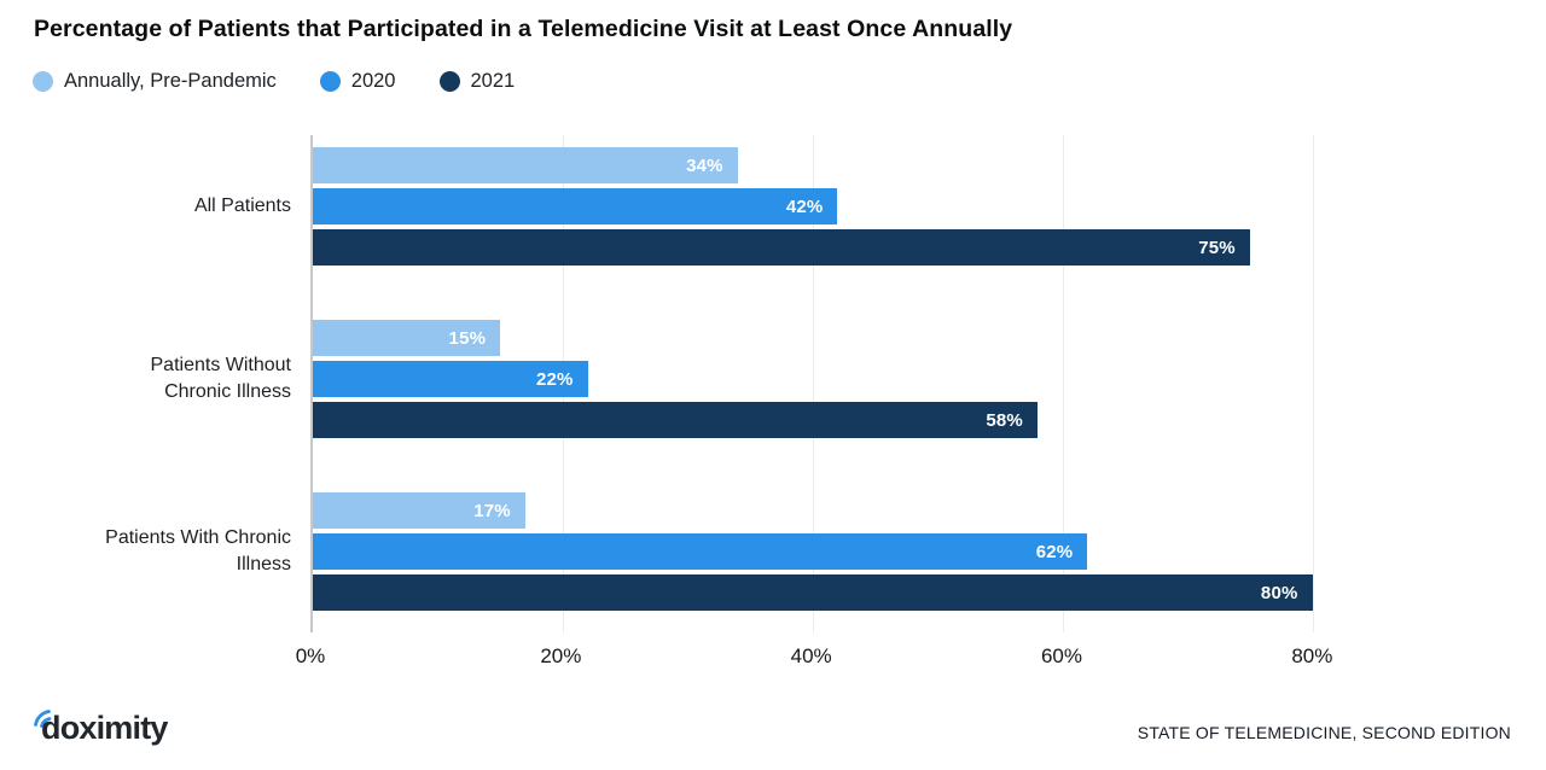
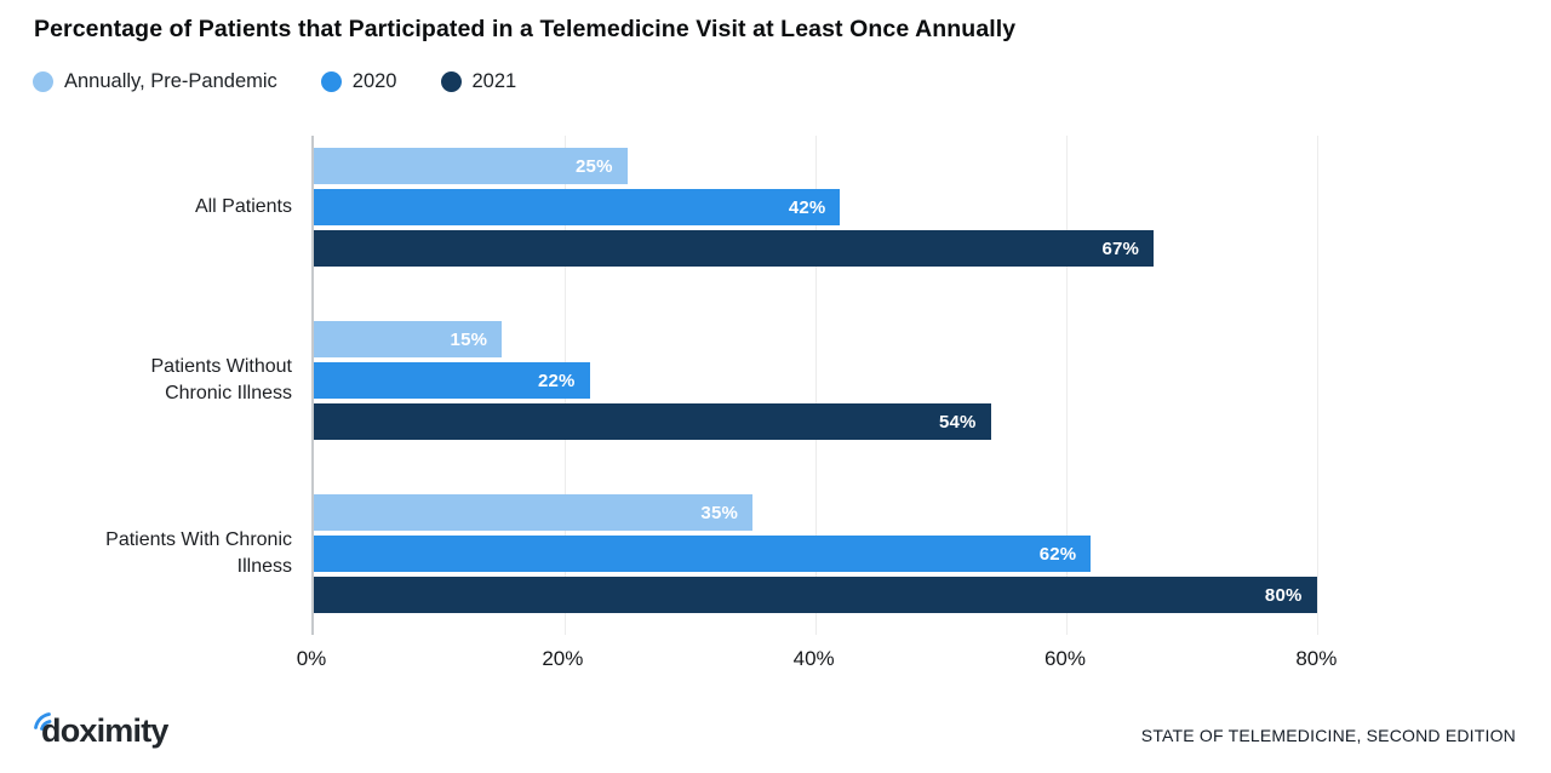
Annually, Pre-Pandemic/All Patients: 34% -> 25%
2021/All Patients: 75% -> 67%
2021/Patients Without Chronic Illness: 58% -> 54%
Annually, Pre-Pandemic/Patients With Chronic Illness: 17% -> 35%
